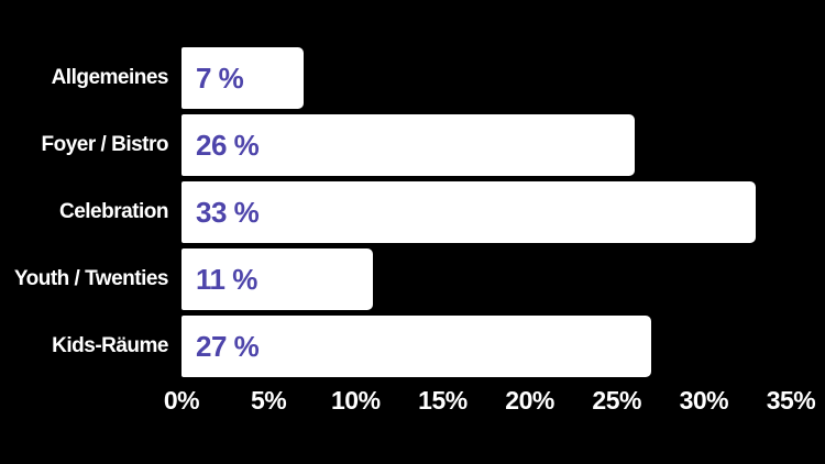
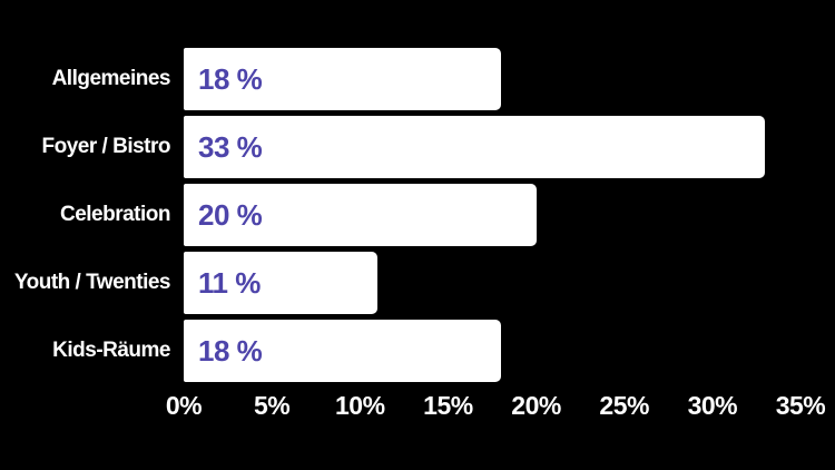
Allgemeines: 7 -> 18
Foyer / Bistro: 26 -> 33
Celebration: 33 -> 20
Kids-Räume: 27 -> 18
